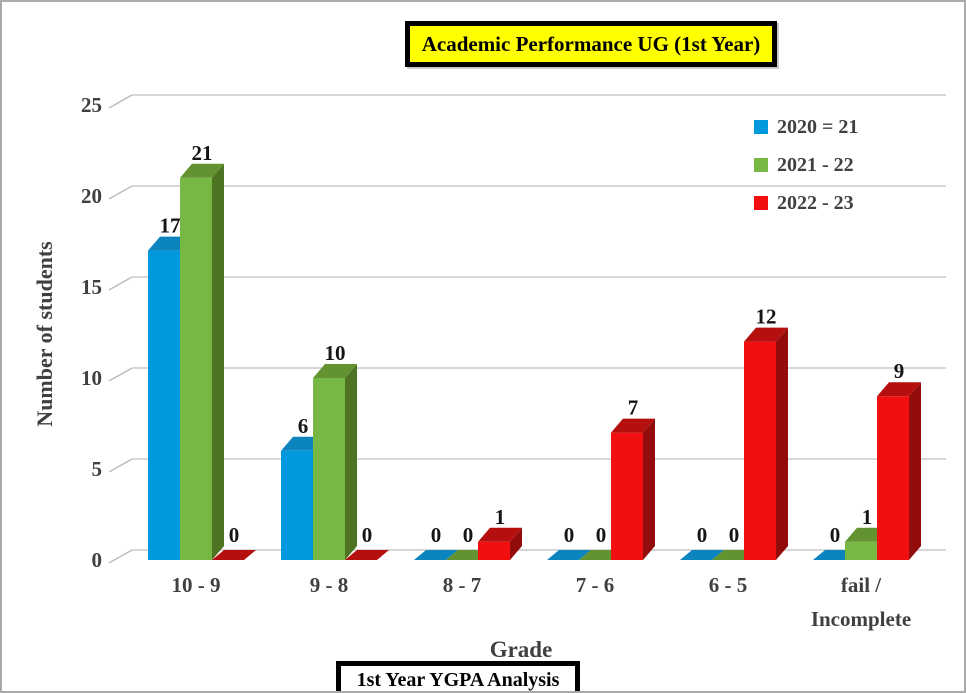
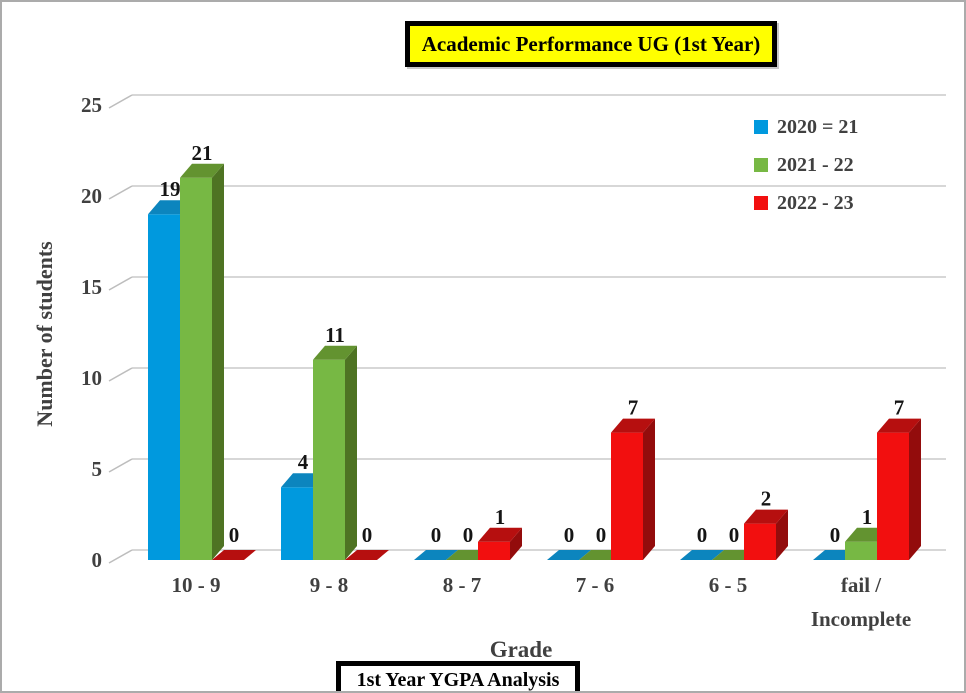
2020 = 21/10 - 9: 17 -> 19
2020 = 21/9 - 8: 6 -> 4
2021 - 22/9 - 8: 10 -> 11
2022 - 23/6 - 5: 12 -> 2
2022 - 23/fail / Incomplete: 9 -> 7
